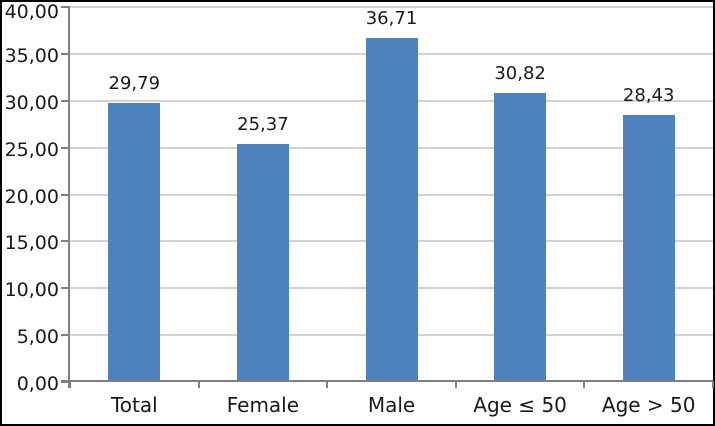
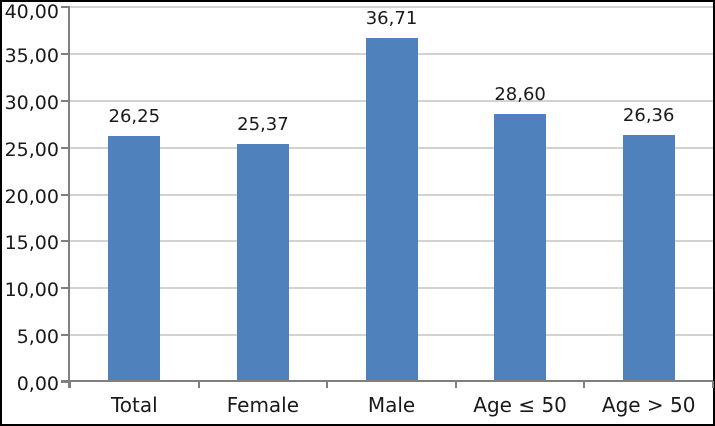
Total: 29,79 -> 26,25
Age ≤ 50: 30,82 -> 28,60
Age > 50: 28,43 -> 26,36
